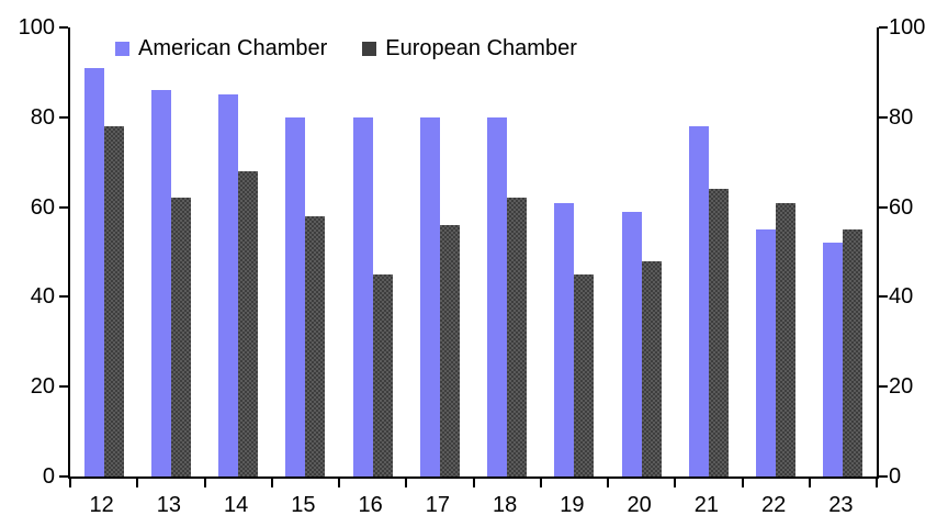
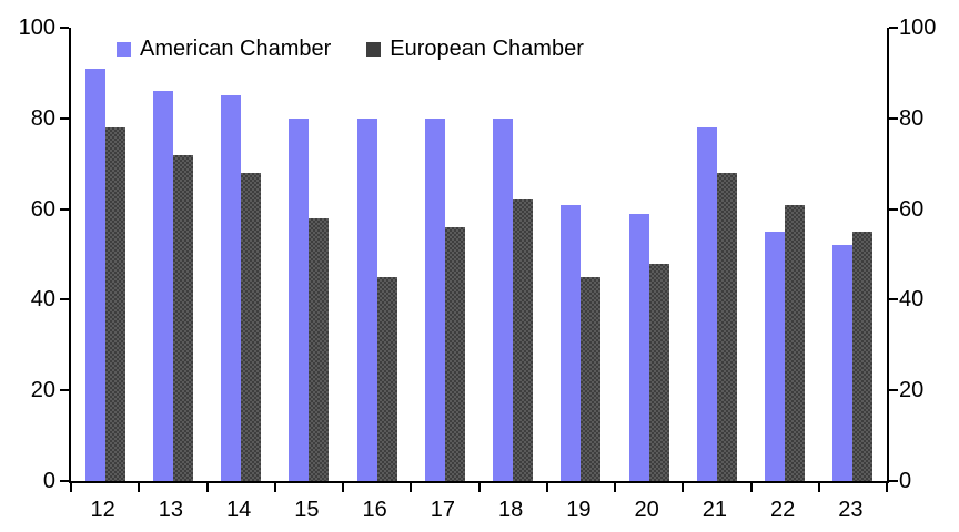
European Chamber/13: 62 -> 72
European Chamber/21: 64 -> 68
